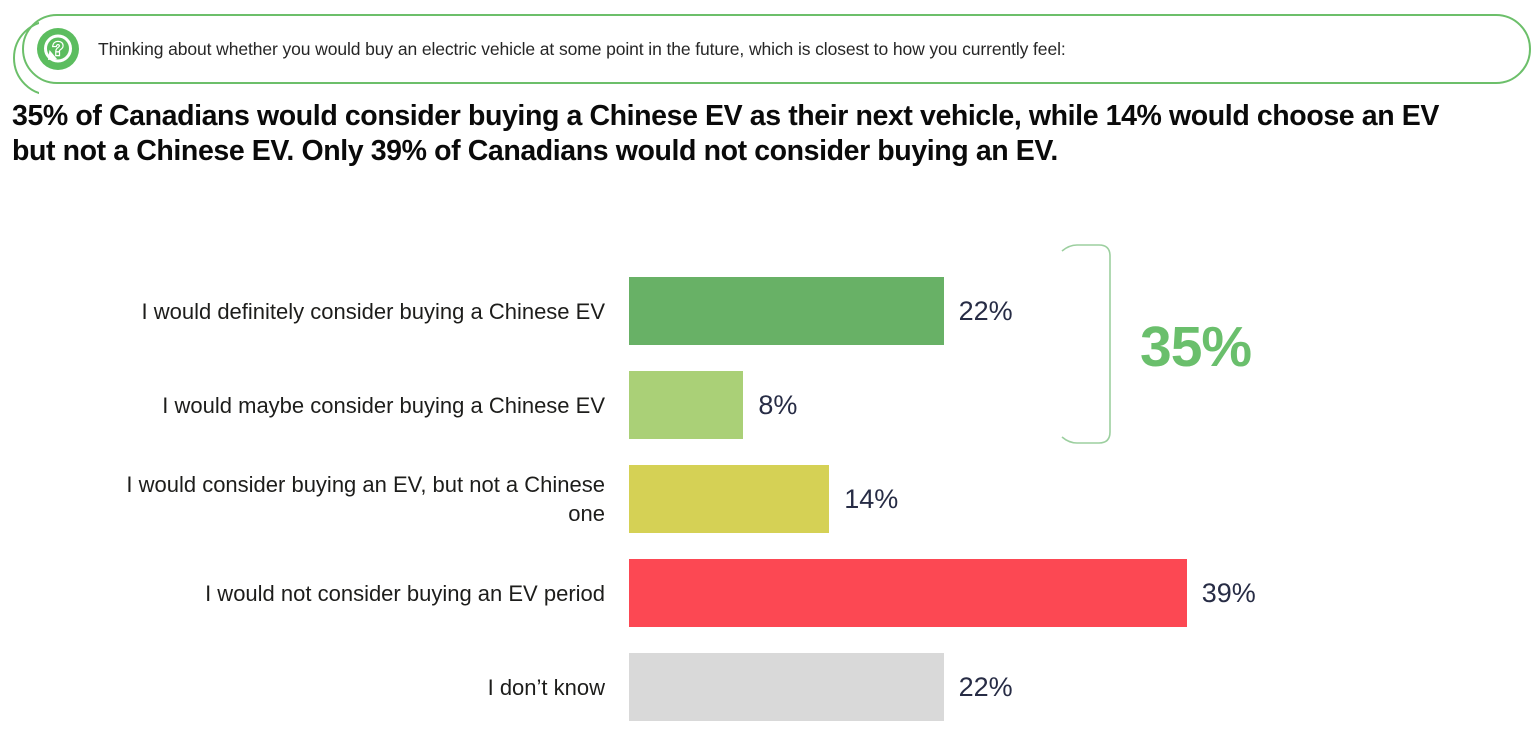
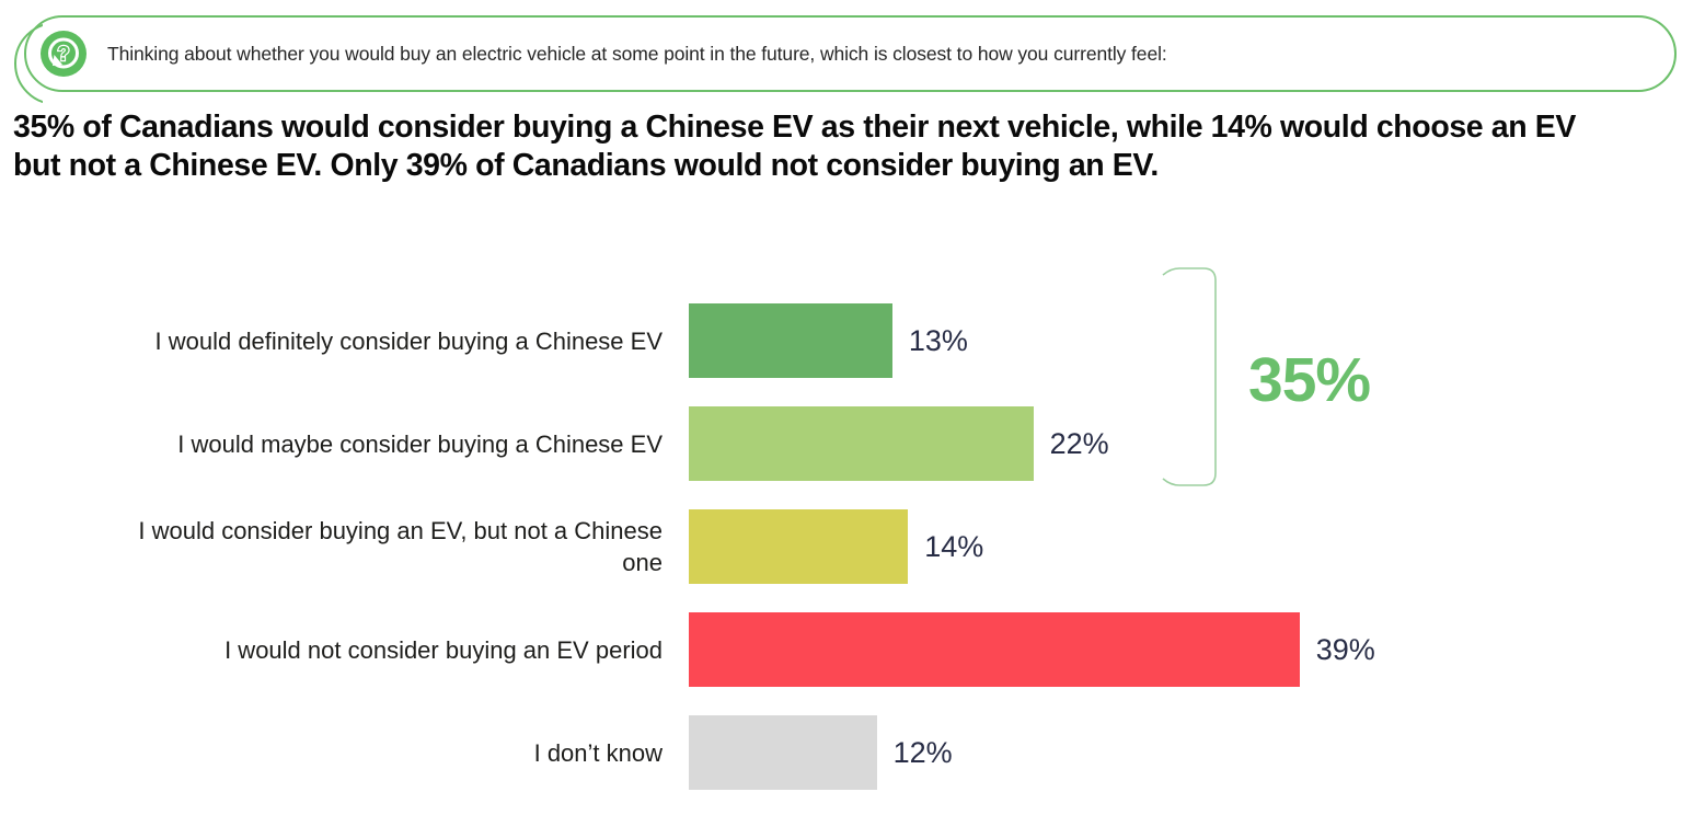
I would definitely consider buying a Chinese EV: 22% -> 13%
I would maybe consider buying a Chinese EV: 8% -> 22%
I don’t know: 22% -> 12%
